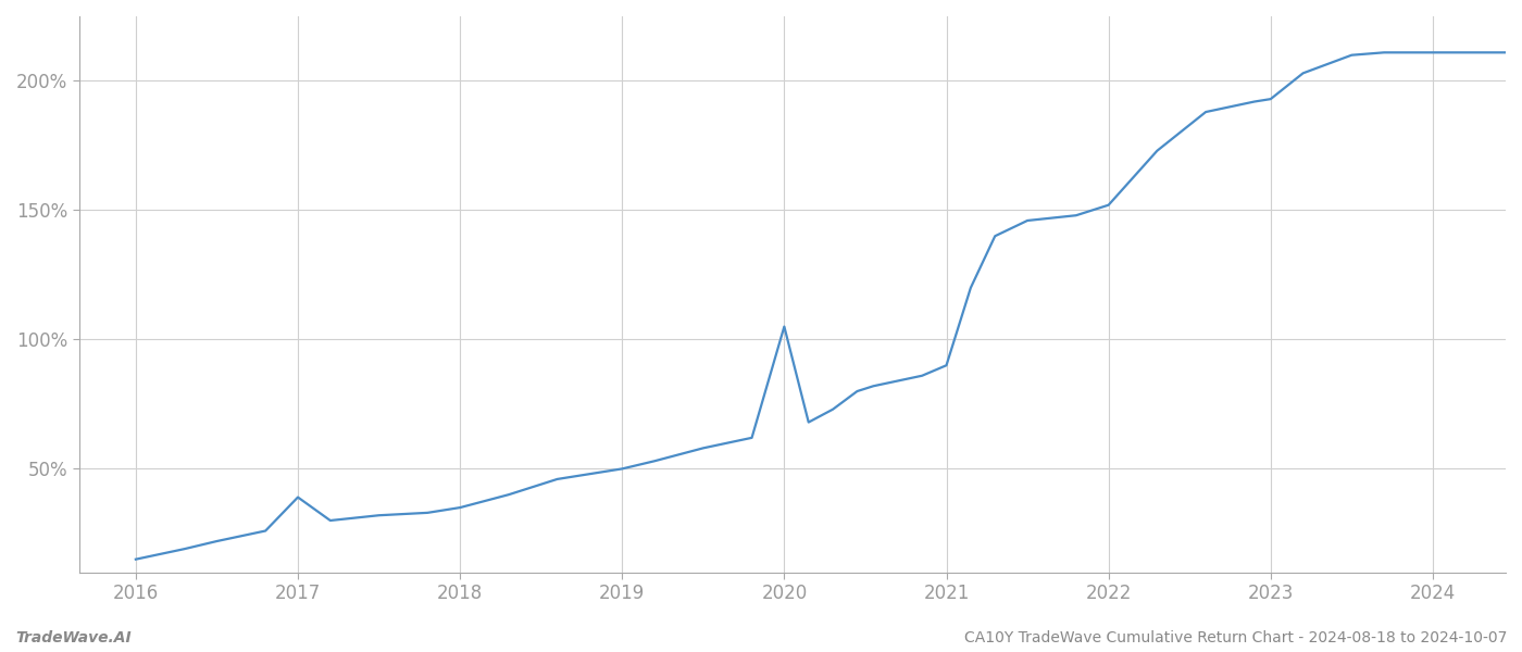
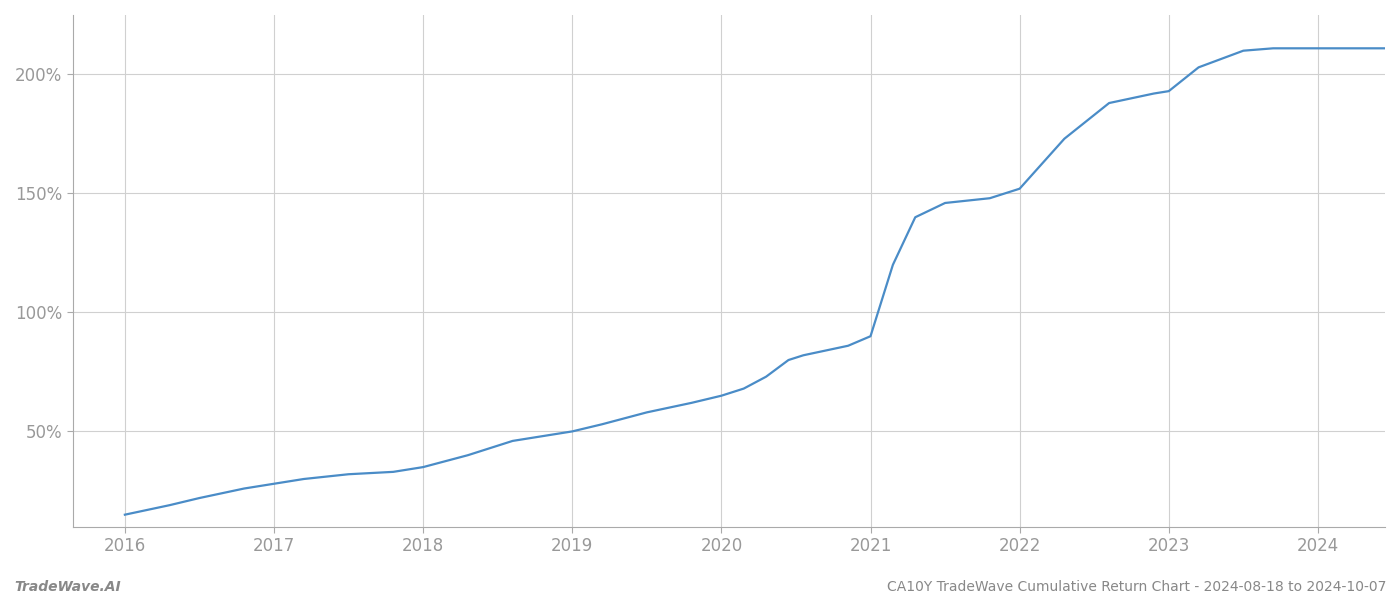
2017: 39% -> 28%
2020: 105% -> 65%
